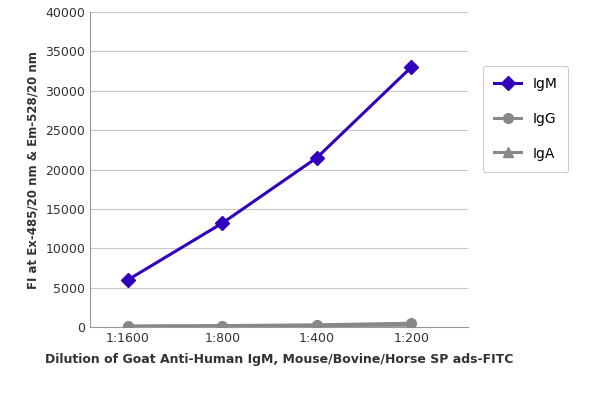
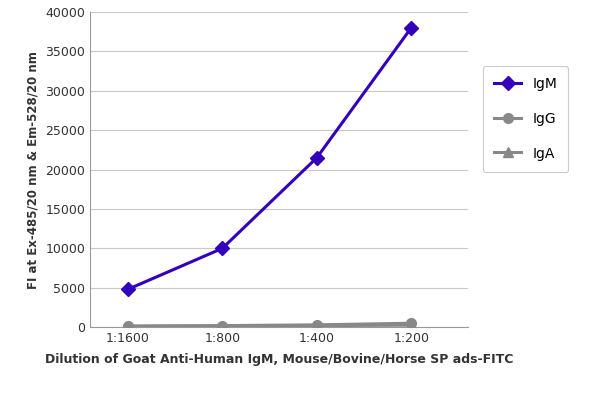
IgM/1:1600: 6000 -> 4800
IgM/1:800: 13200 -> 10000
IgM/1:200: 33000 -> 38000
